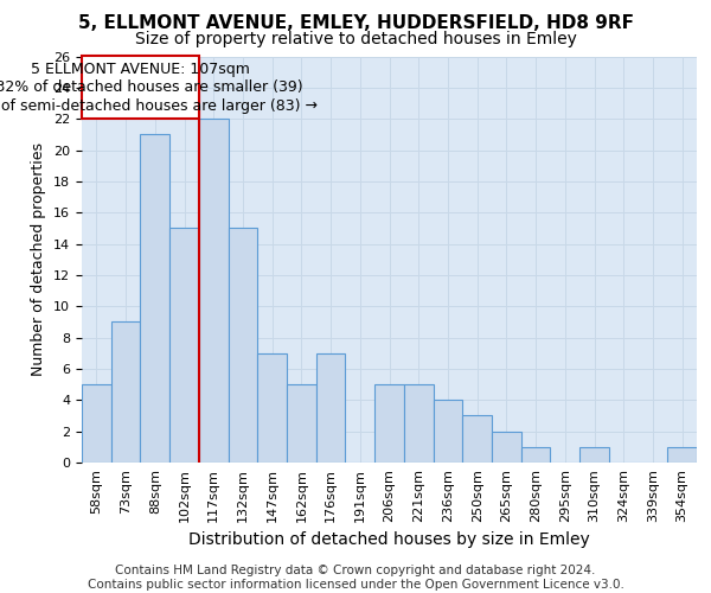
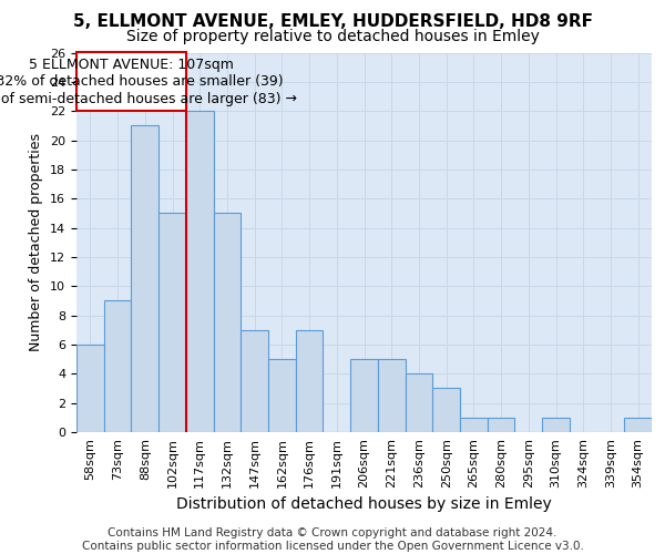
58sqm: 5 -> 6
265sqm: 2 -> 1
